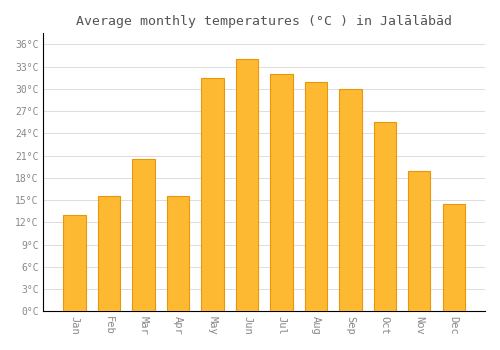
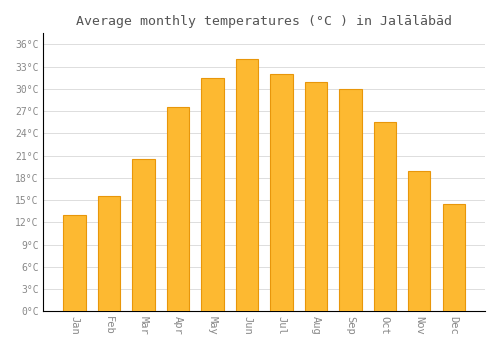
Apr: 15.6°C -> 27.5°C
